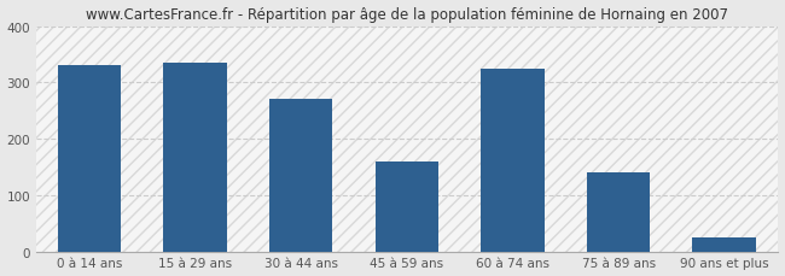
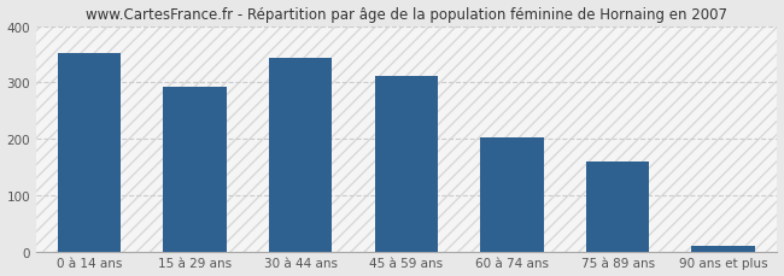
0 à 14 ans: 330 -> 352
15 à 29 ans: 335 -> 292
30 à 44 ans: 270 -> 344
45 à 59 ans: 160 -> 311
60 à 74 ans: 325 -> 202
75 à 89 ans: 140 -> 159
90 ans et plus: 25 -> 10
